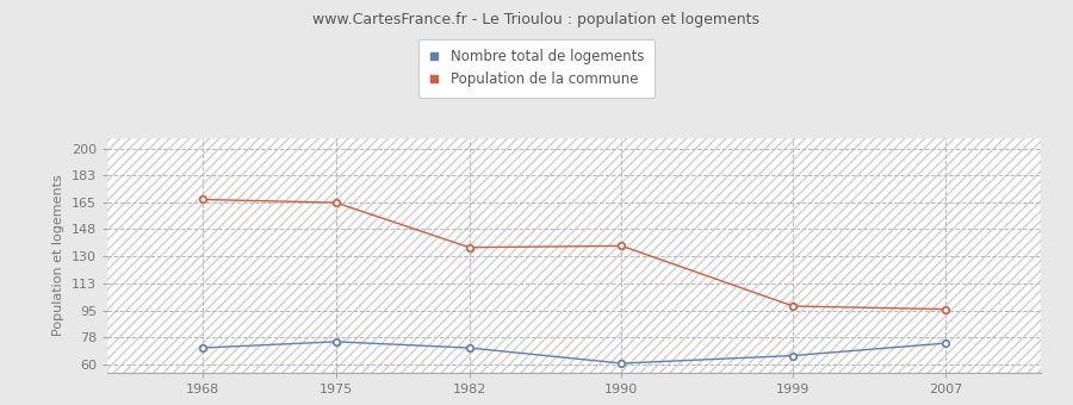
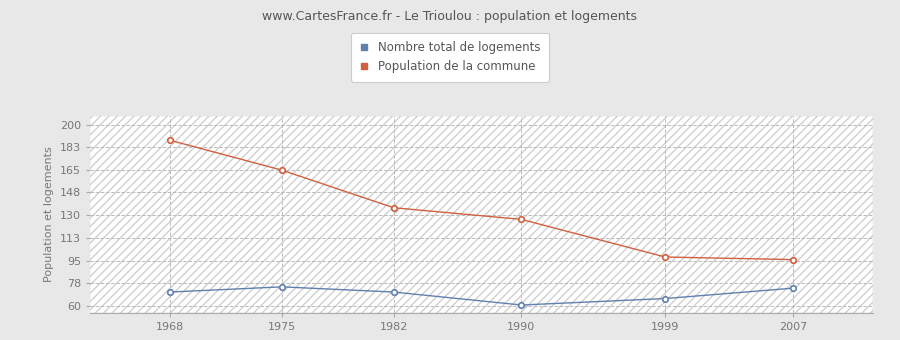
Population de la commune/1968: 167 -> 188
Population de la commune/1990: 137 -> 127
